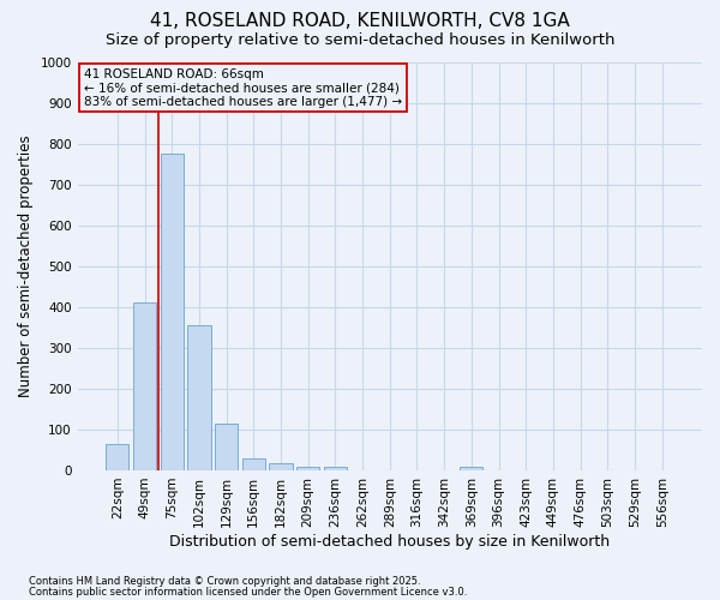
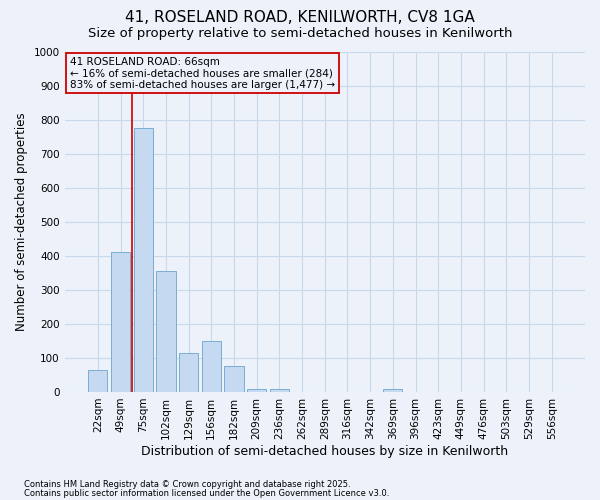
156sqm: 30 -> 150
182sqm: 18 -> 75
